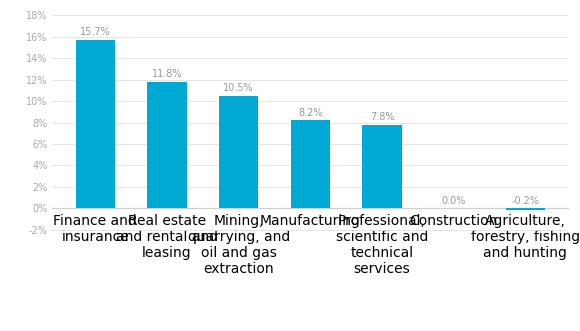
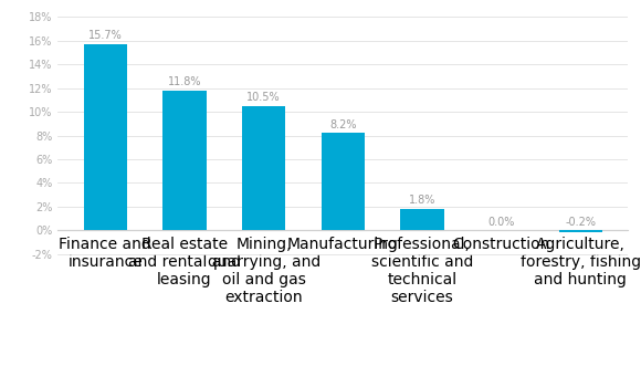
Professional, scientific and technical services: 7.8% -> 1.8%
